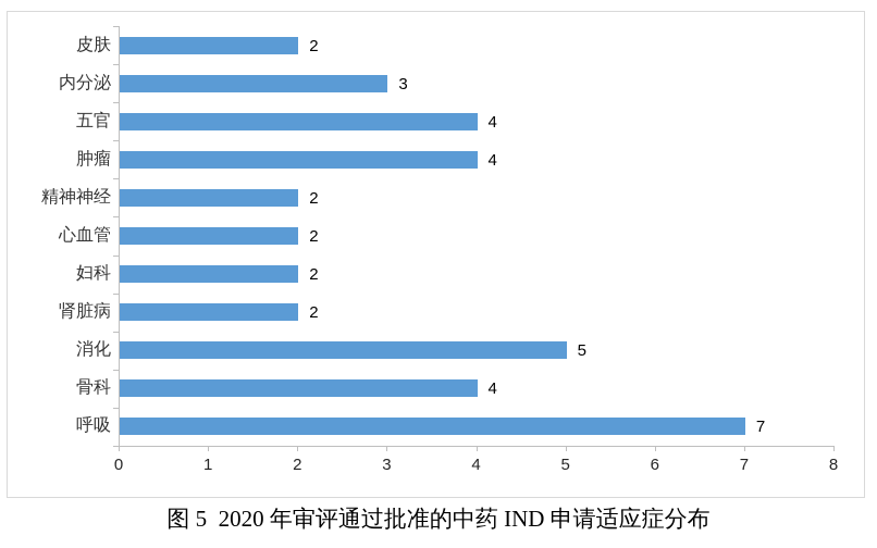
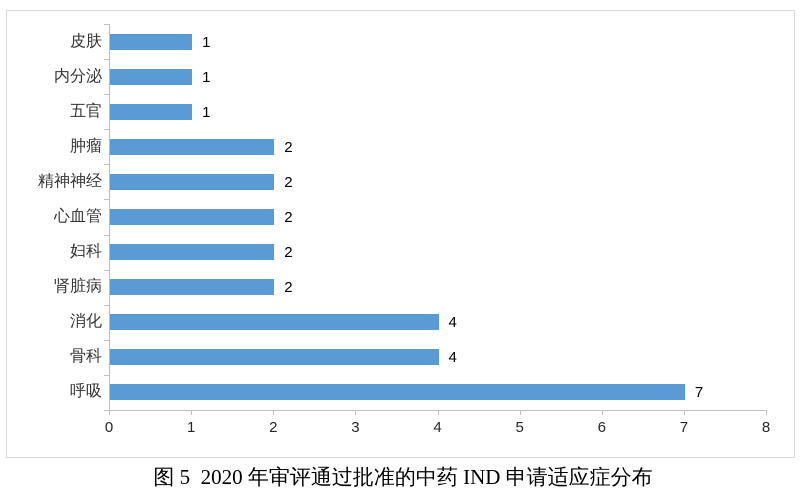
皮肤: 2 -> 1
内分泌: 3 -> 1
五官: 4 -> 1
肿瘤: 4 -> 2
消化: 5 -> 4
